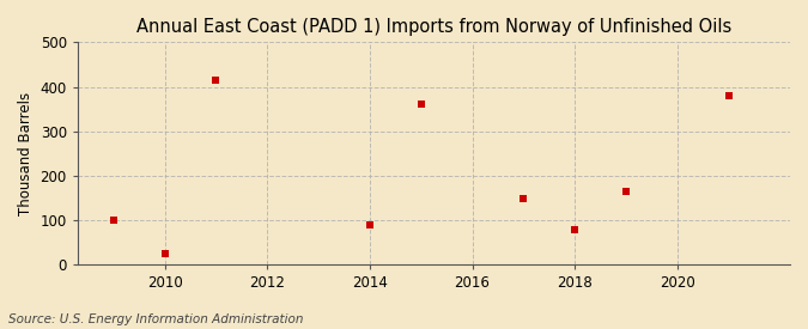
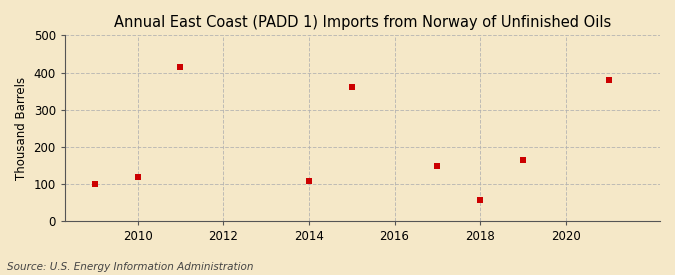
2010: 25 -> 120
2014: 90 -> 110
2018: 80 -> 57
